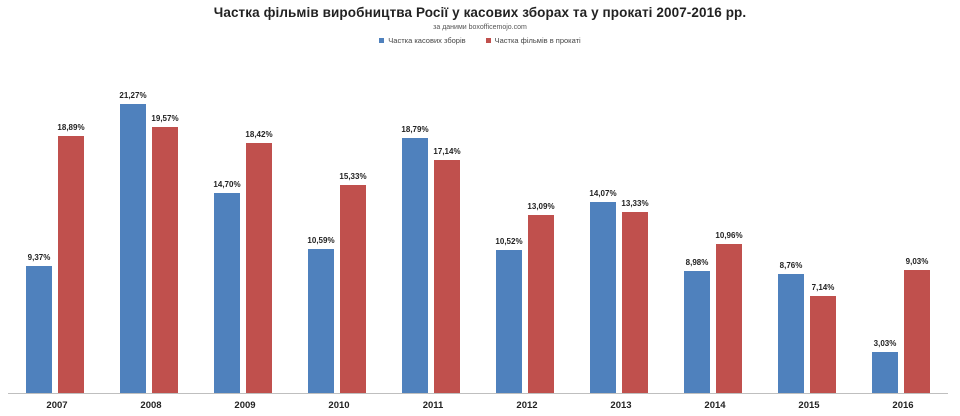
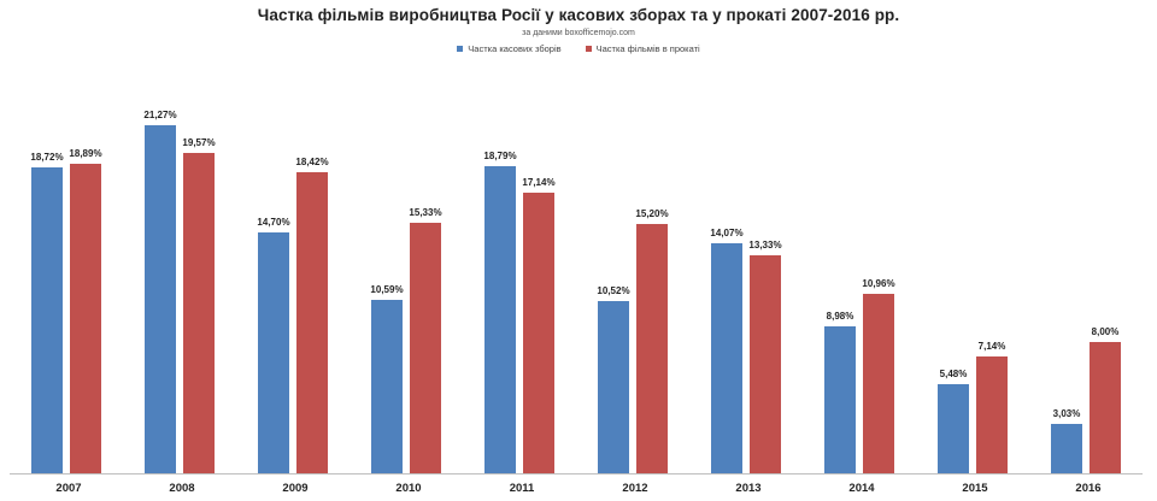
Частка касових зборів/2007: 9,37% -> 18,72%
Частка фільмів в прокаті/2012: 13,09% -> 15,20%
Частка касових зборів/2015: 8,76% -> 5,48%
Частка фільмів в прокаті/2016: 9,03% -> 8,00%
